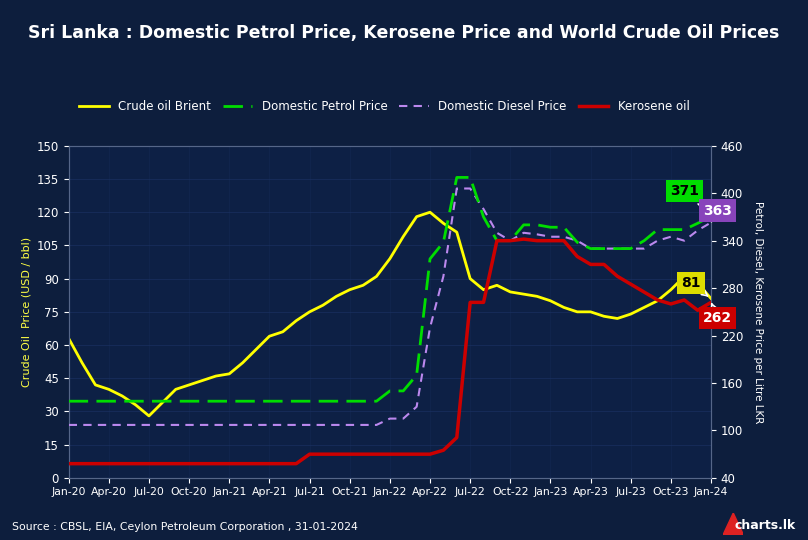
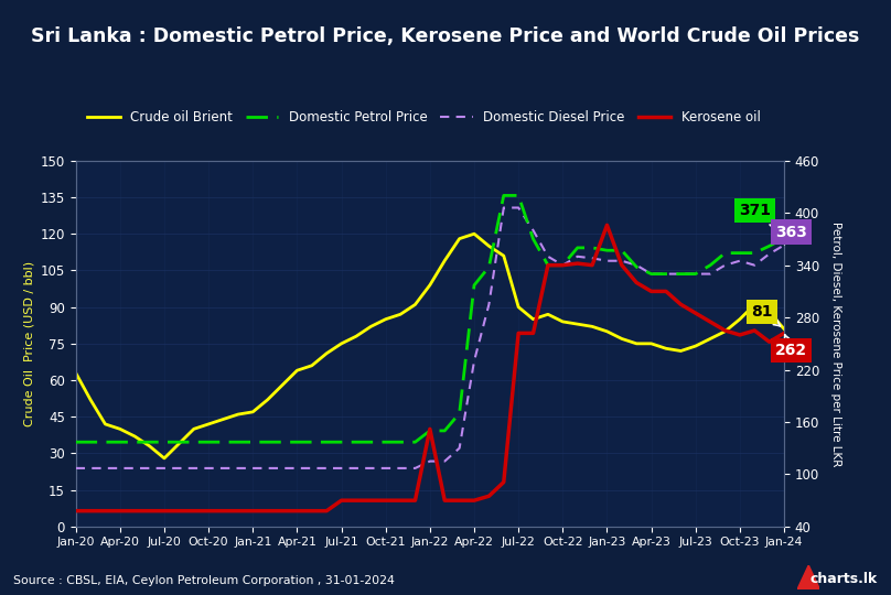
Kerosene oil/Jan-22: 70 -> 152
Kerosene oil/Jan-23: 340 -> 386
